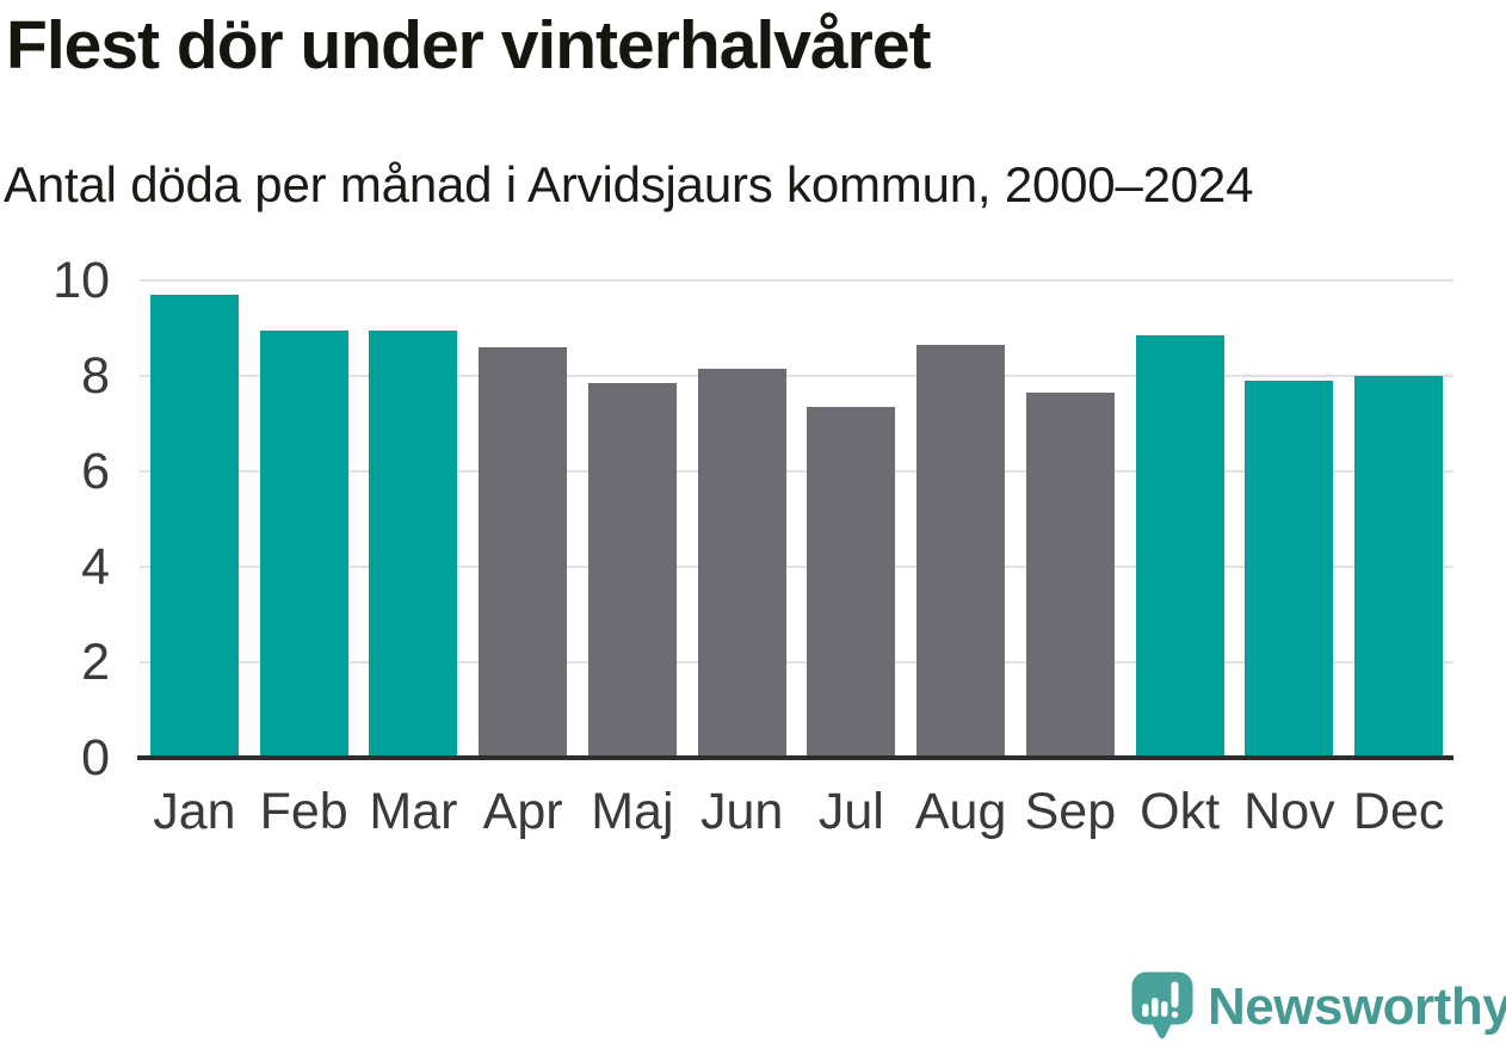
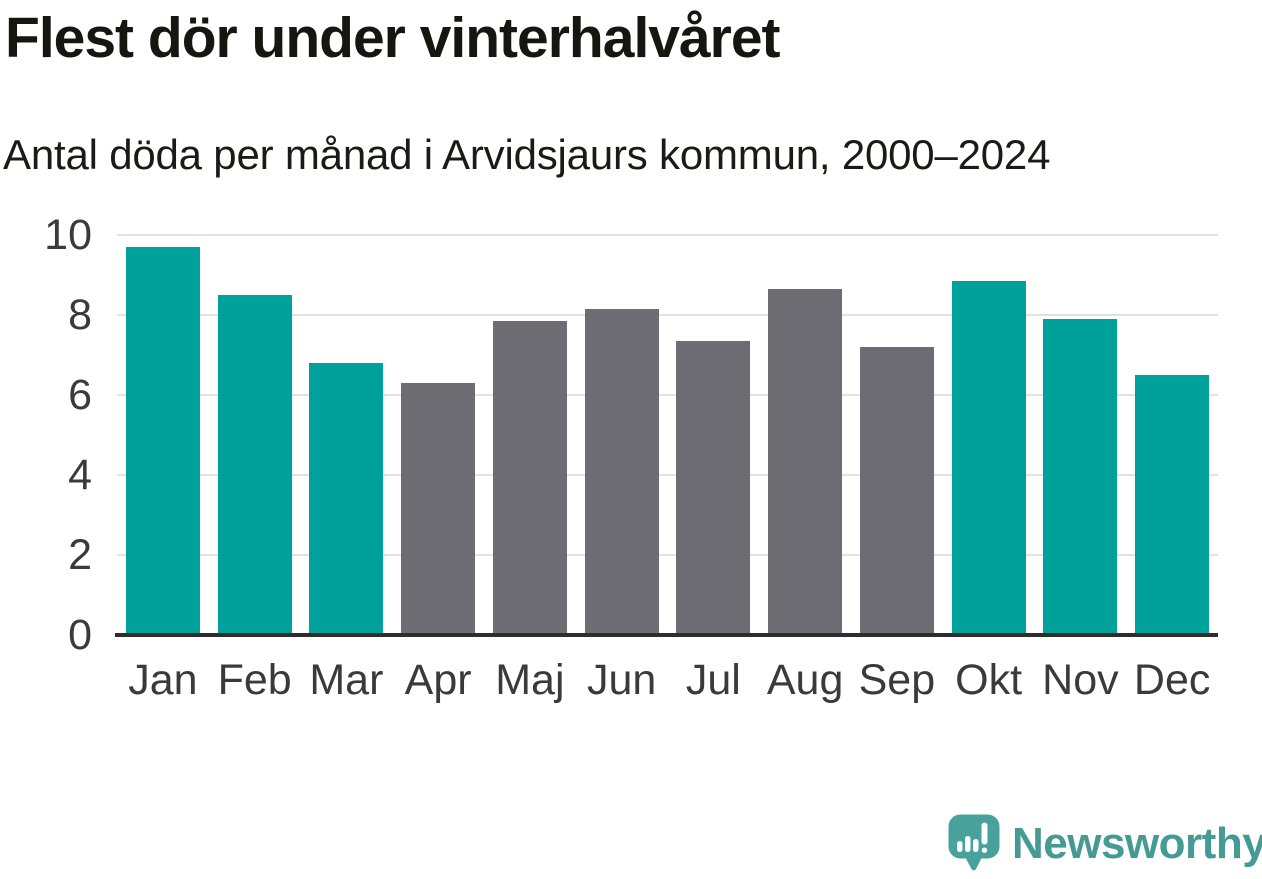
Feb: 8.9 -> 8.5
Mar: 8.9 -> 6.8
Apr: 8.6 -> 6.3
Sep: 7.7 -> 7.2
Dec: 8.0 -> 6.5
